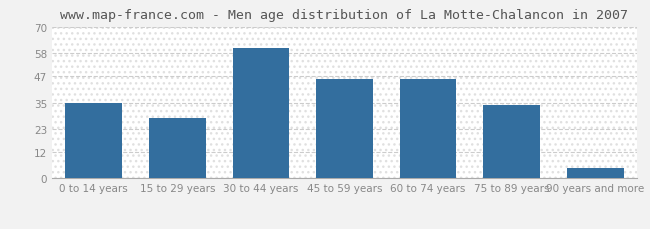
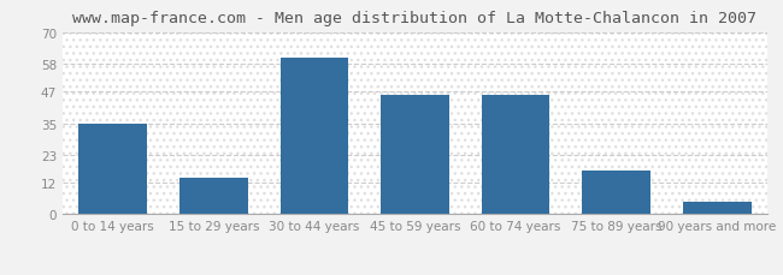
15 to 29 years: 28 -> 14
75 to 89 years: 34 -> 17
